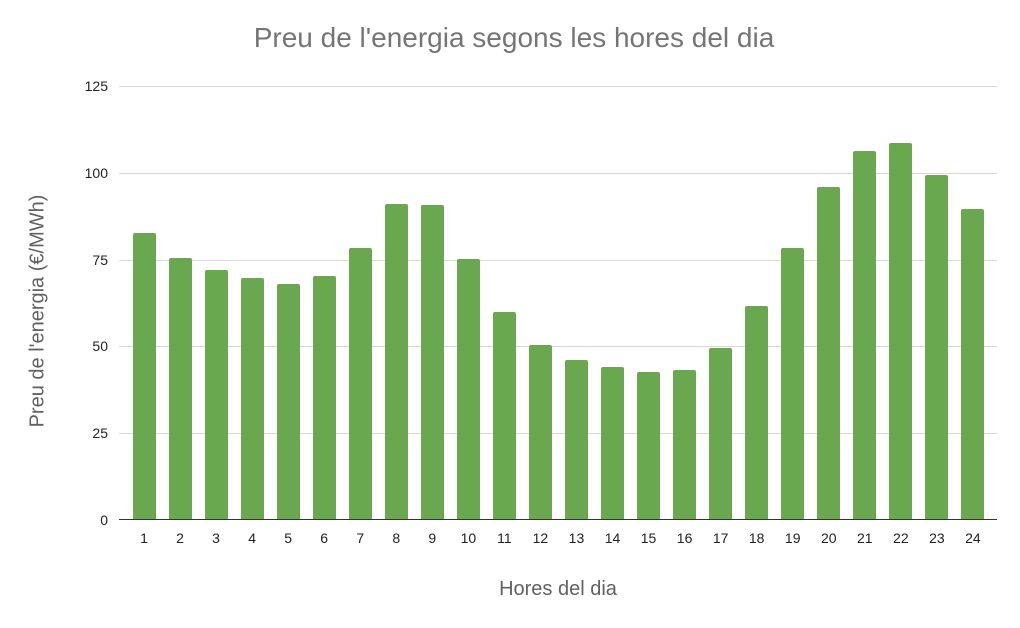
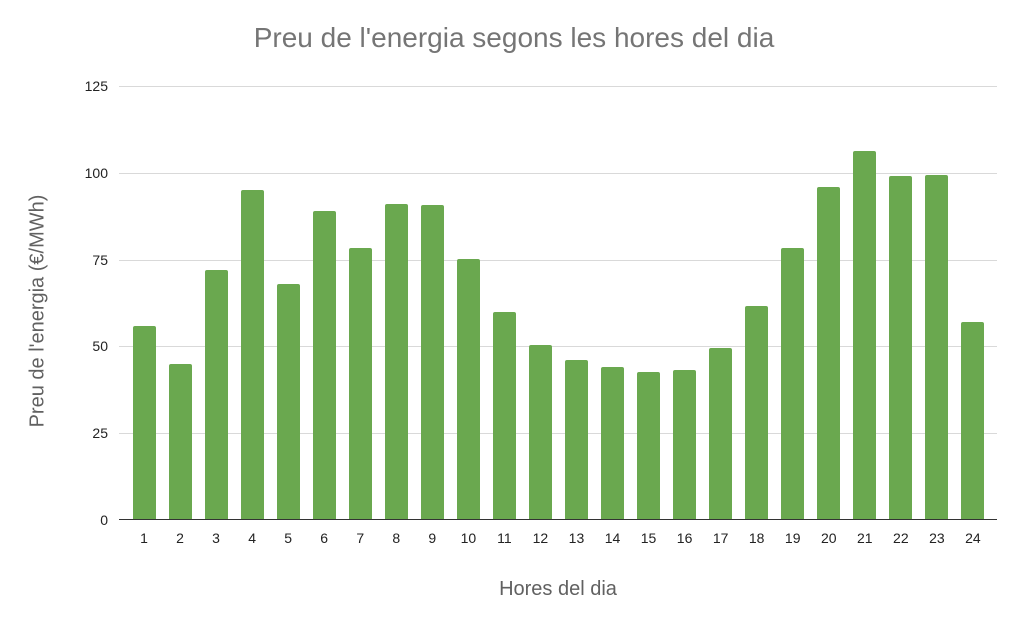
1: 83 -> 56
2: 76 -> 45
4: 70 -> 95
6: 70 -> 89
22: 109 -> 99
24: 90 -> 57
